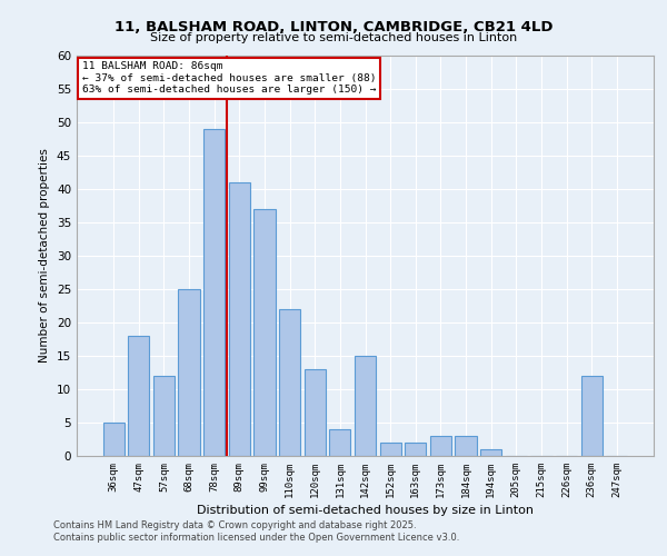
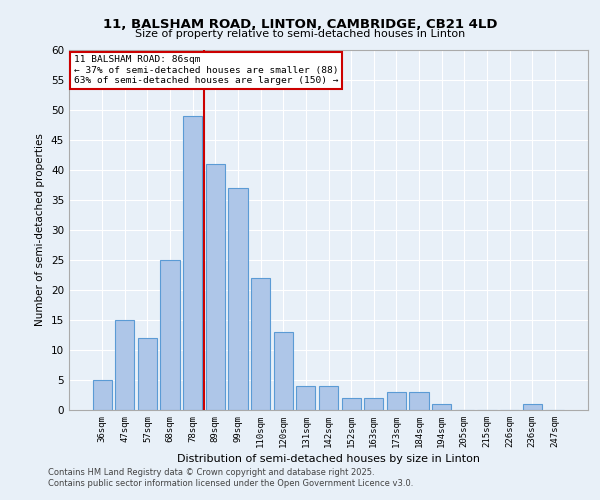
47sqm: 18 -> 15
142sqm: 15 -> 4
236sqm: 12 -> 1
